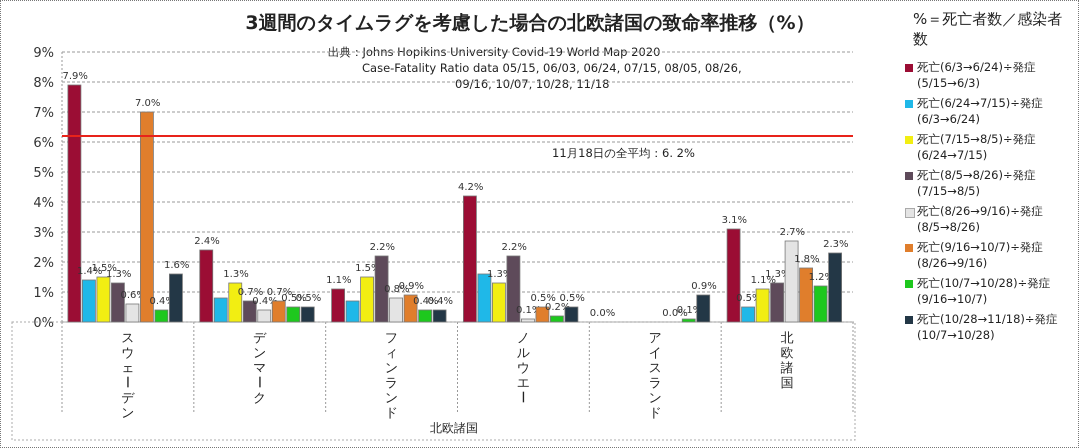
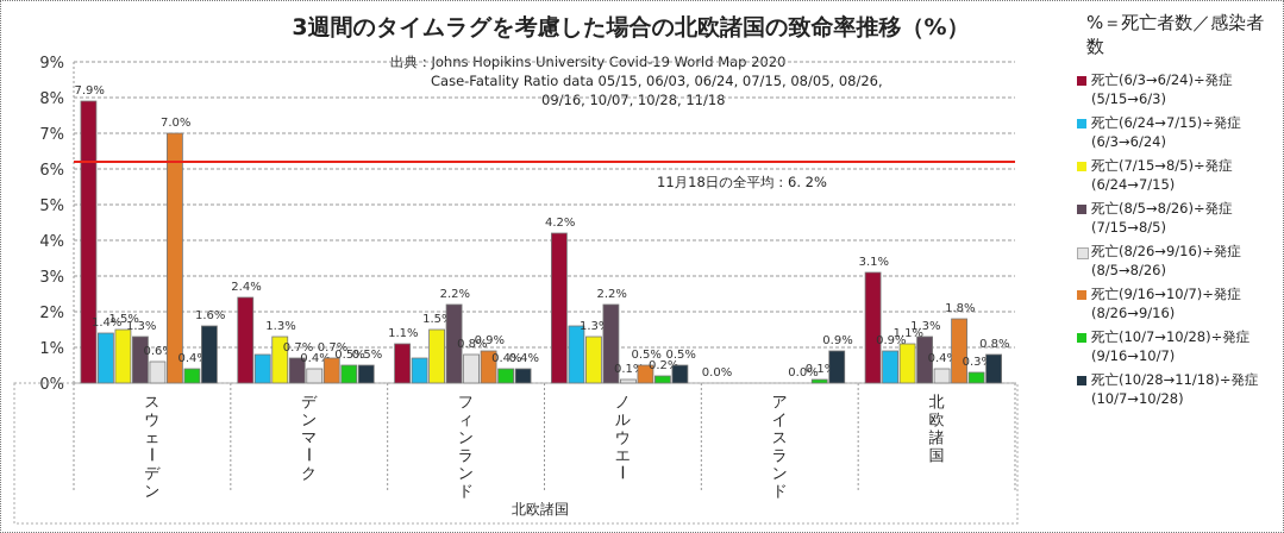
死亡(6/24→7/15)÷発症(6/3→6/24)/北欧諸国: 0.5% -> 0.9%
死亡(8/26→9/16)÷発症(8/5→8/26)/北欧諸国: 2.7% -> 0.4%
死亡(10/7→10/28)÷発症(9/16→10/7)/北欧諸国: 1.2% -> 0.3%
死亡(10/28→11/18)÷発症(10/7→10/28)/北欧諸国: 2.3% -> 0.8%
